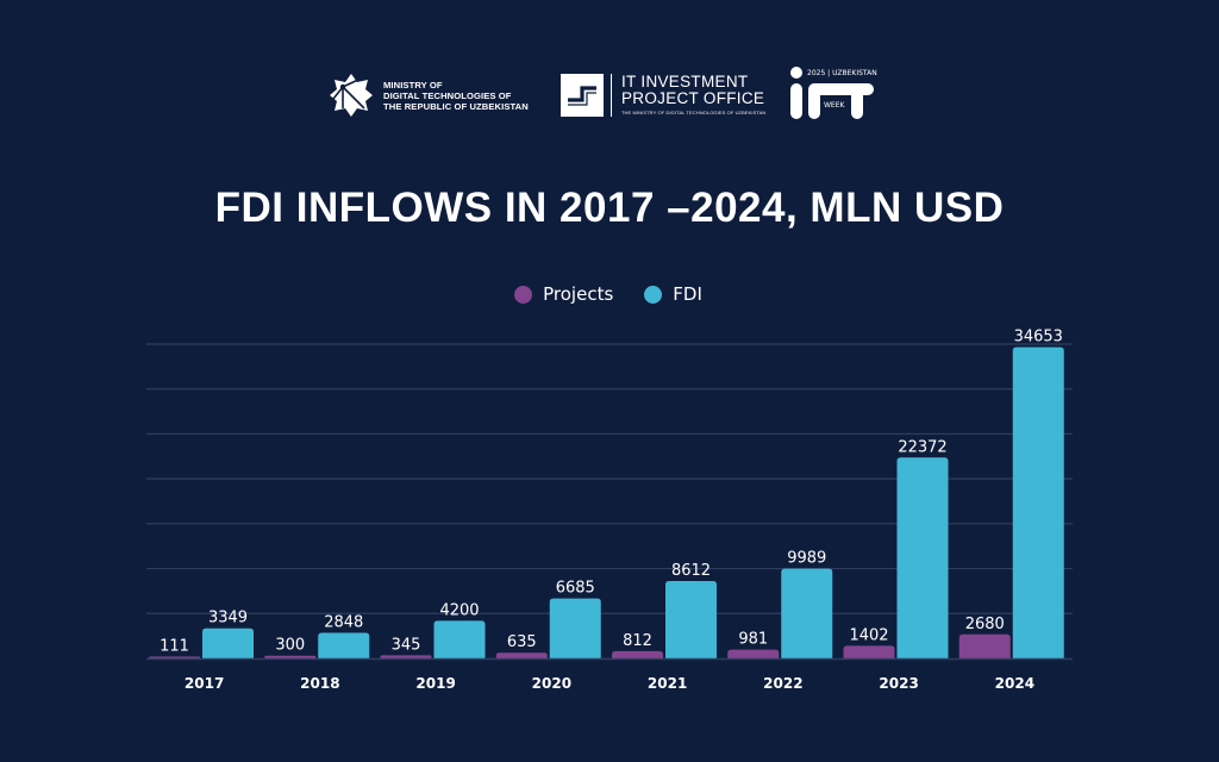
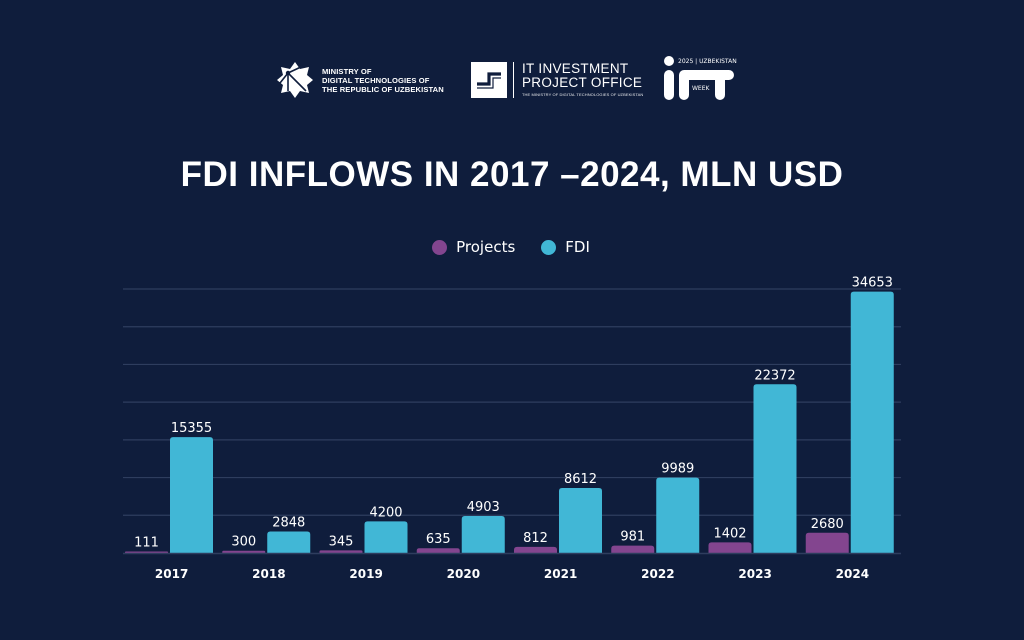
FDI/2017: 3349 -> 15355
FDI/2020: 6685 -> 4903
